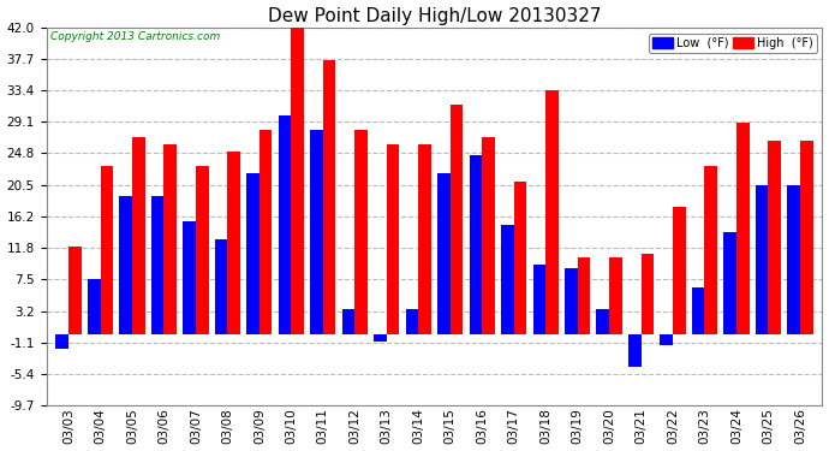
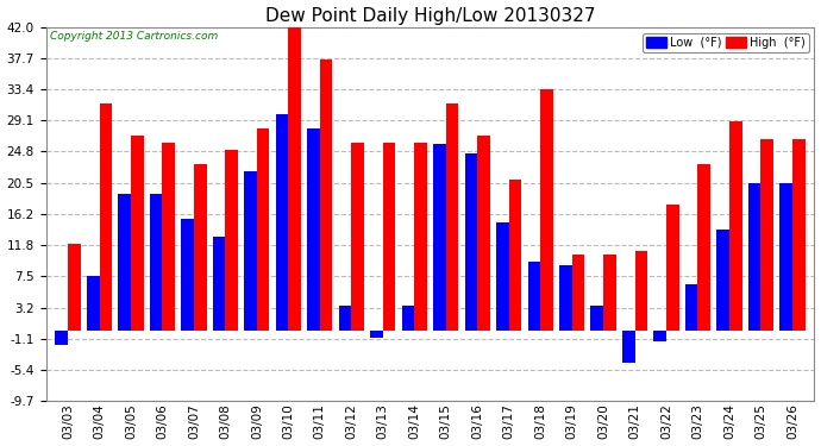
High (°F)/03/04: 23.0 -> 31.4
High (°F)/03/12: 28.0 -> 26.0
Low (°F)/03/15: 22.0 -> 25.8
